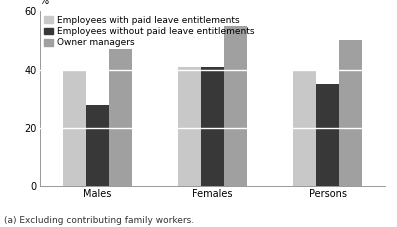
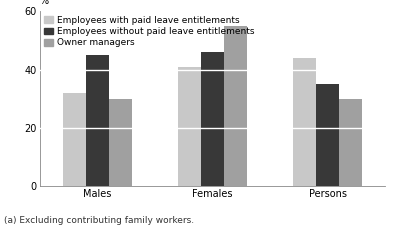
Employees with paid leave entitlements/Males: 40 -> 32
Employees without paid leave entitlements/Males: 28 -> 45
Owner managers/Males: 47 -> 30
Employees without paid leave entitlements/Females: 41 -> 46
Employees with paid leave entitlements/Persons: 40 -> 44
Owner managers/Persons: 50 -> 30
